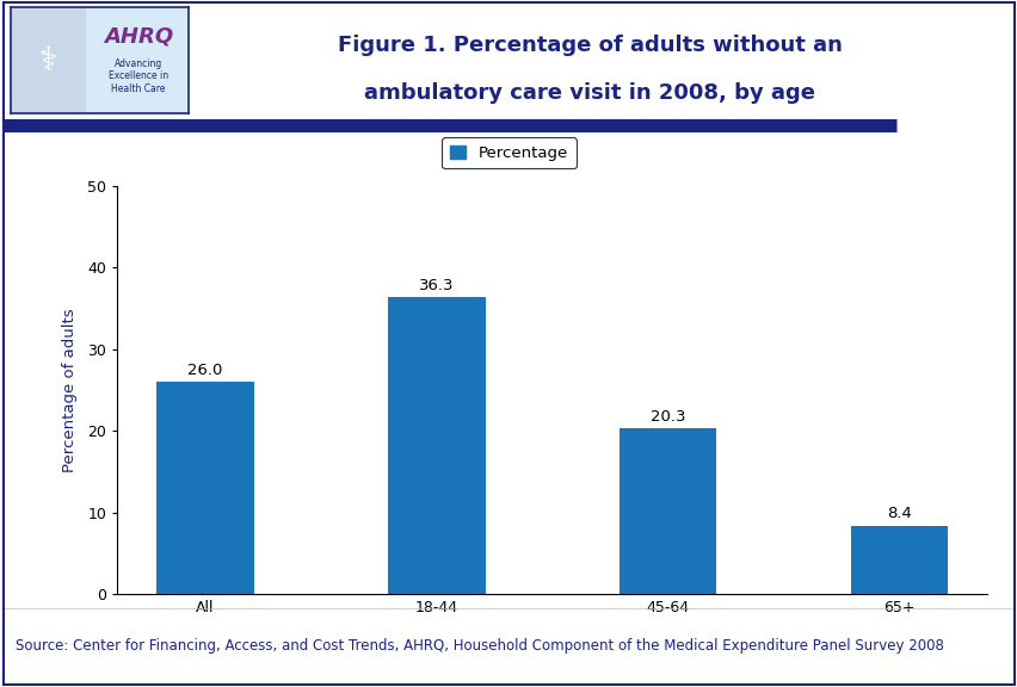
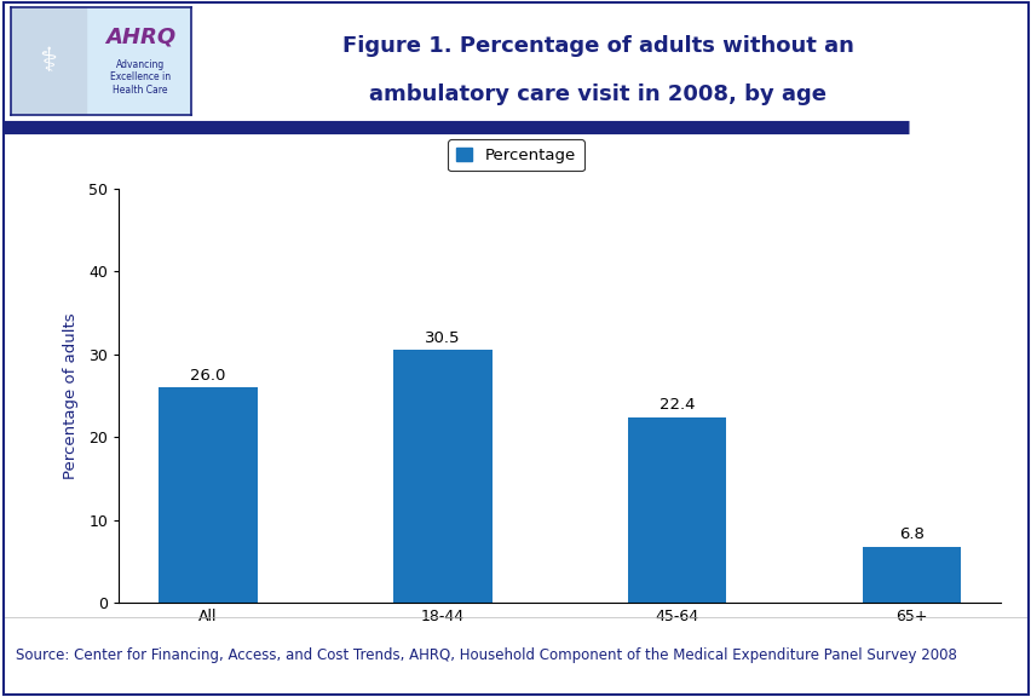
18-44: 36.3 -> 30.5
45-64: 20.3 -> 22.4
65+: 8.4 -> 6.8
